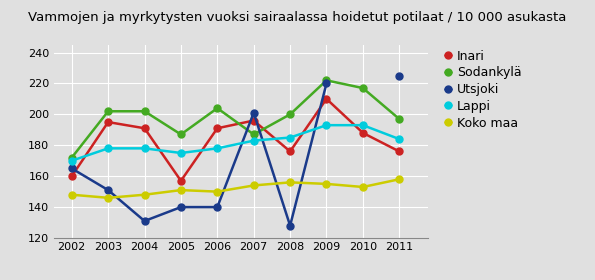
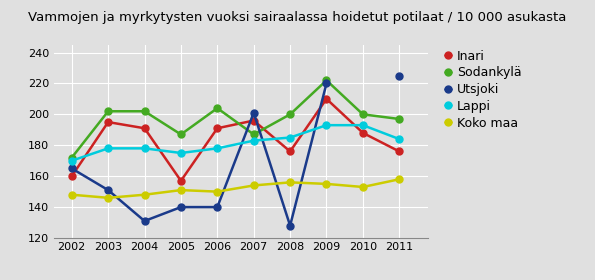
Sodankylä/2010: 217 -> 200
